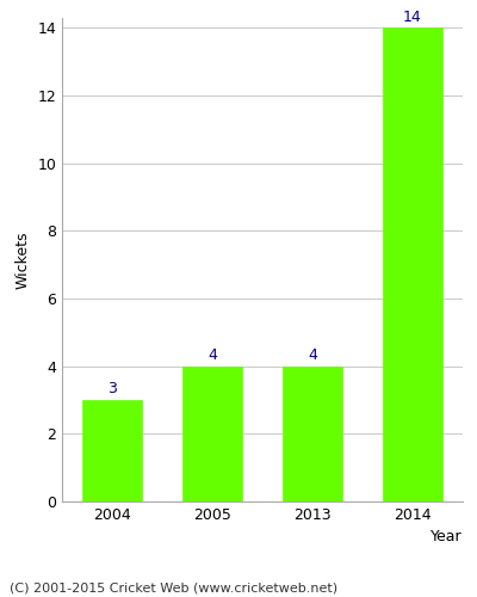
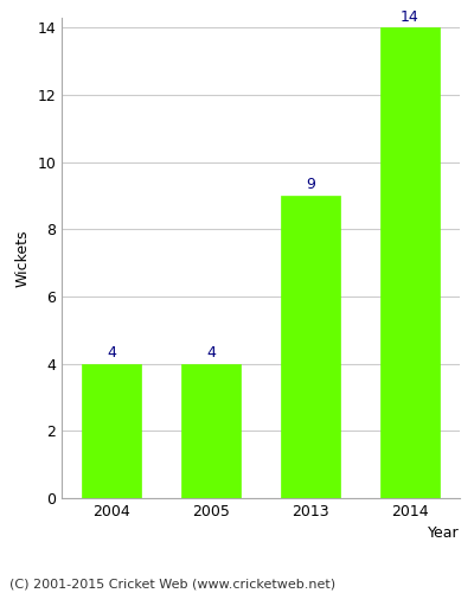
2004: 3 -> 4
2013: 4 -> 9
